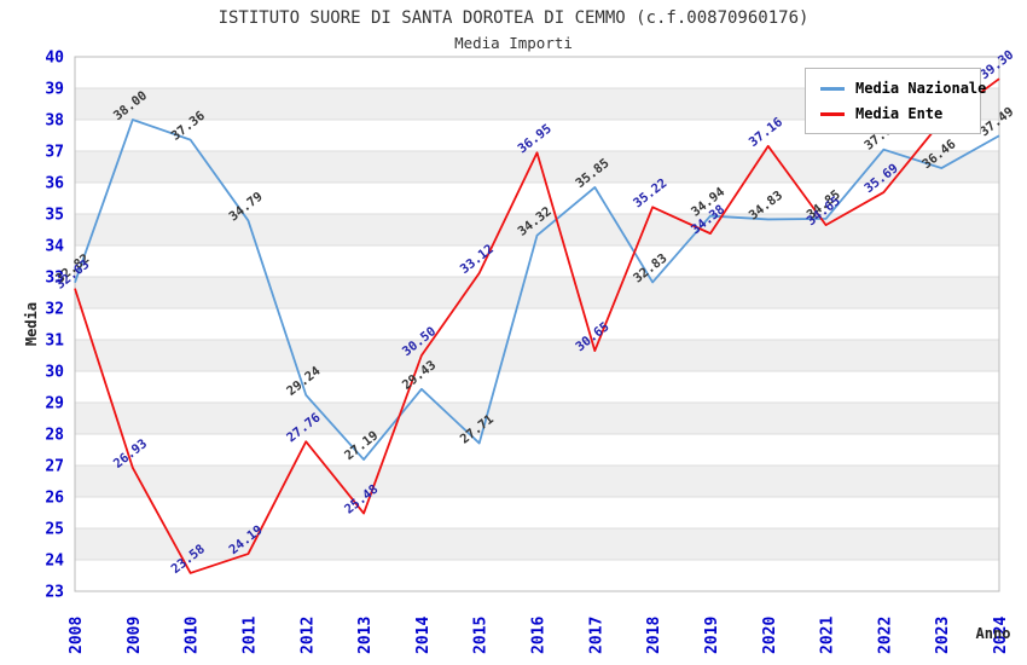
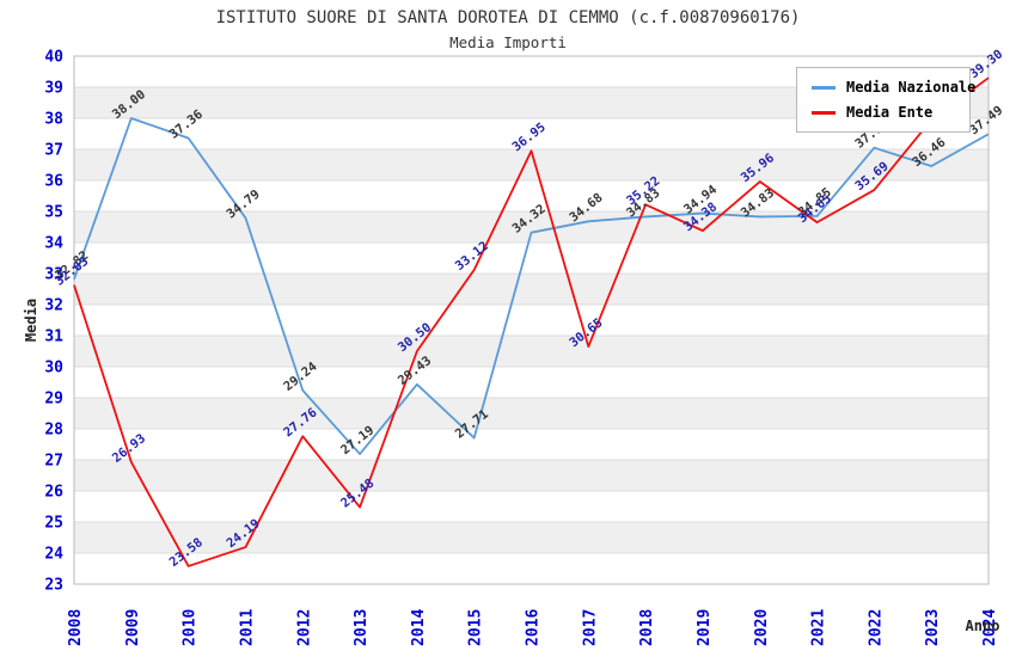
Media Nazionale/2017: 35.85 -> 34.68
Media Nazionale/2018: 32.83 -> 34.83
Media Ente/2020: 37.16 -> 35.96
